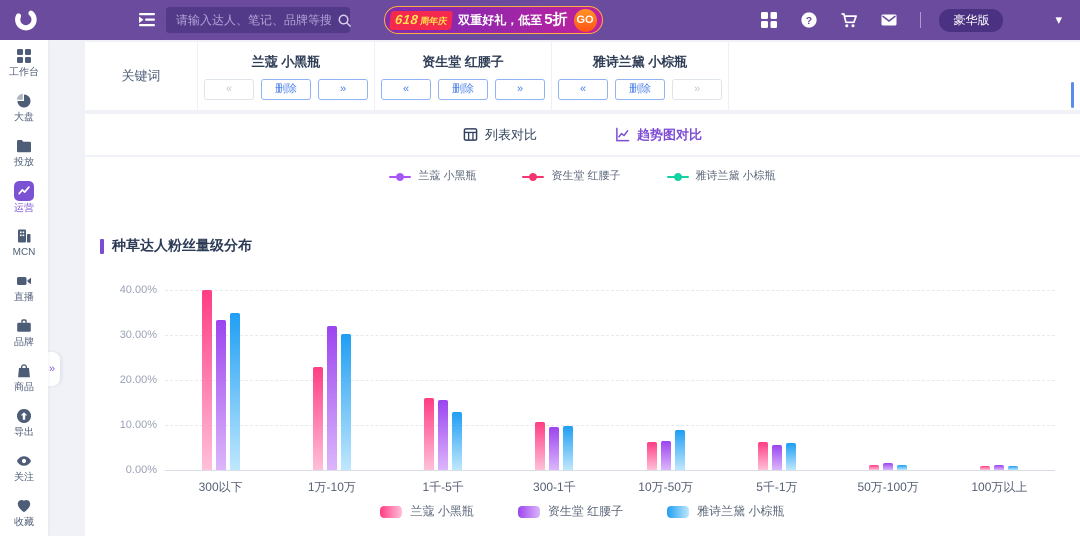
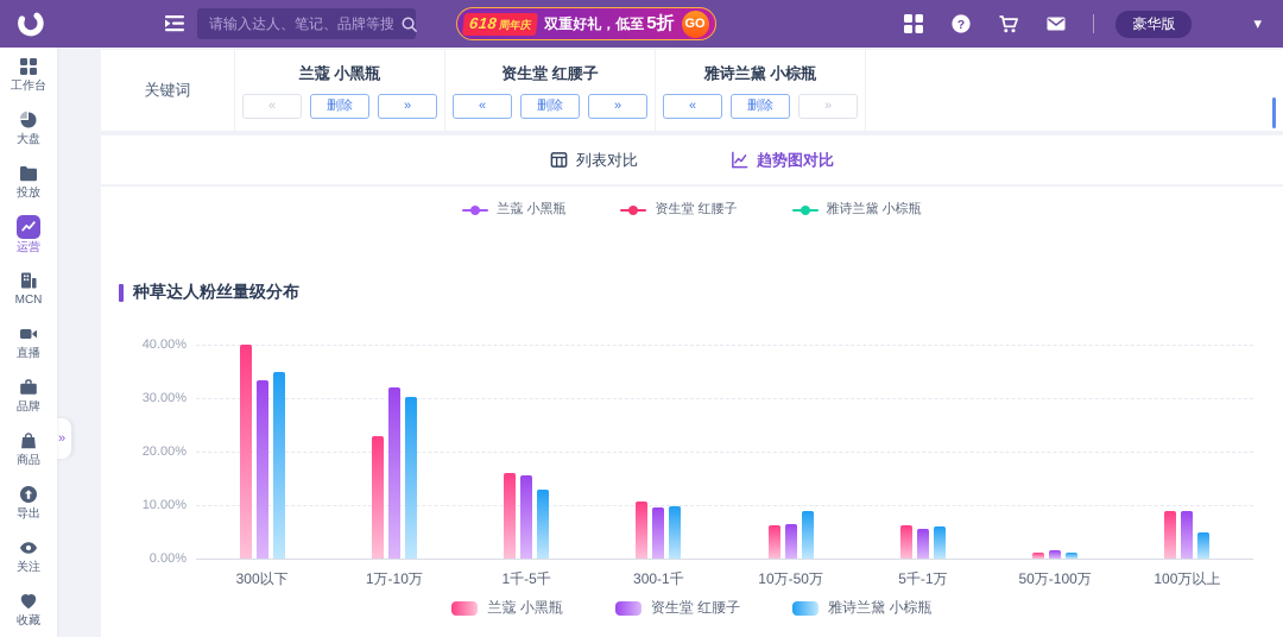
兰蔻 小黑瓶/100万以上: 1% -> 9%
资生堂 红腰子/100万以上: 1% -> 9%
雅诗兰黛 小棕瓶/100万以上: 1% -> 5%
